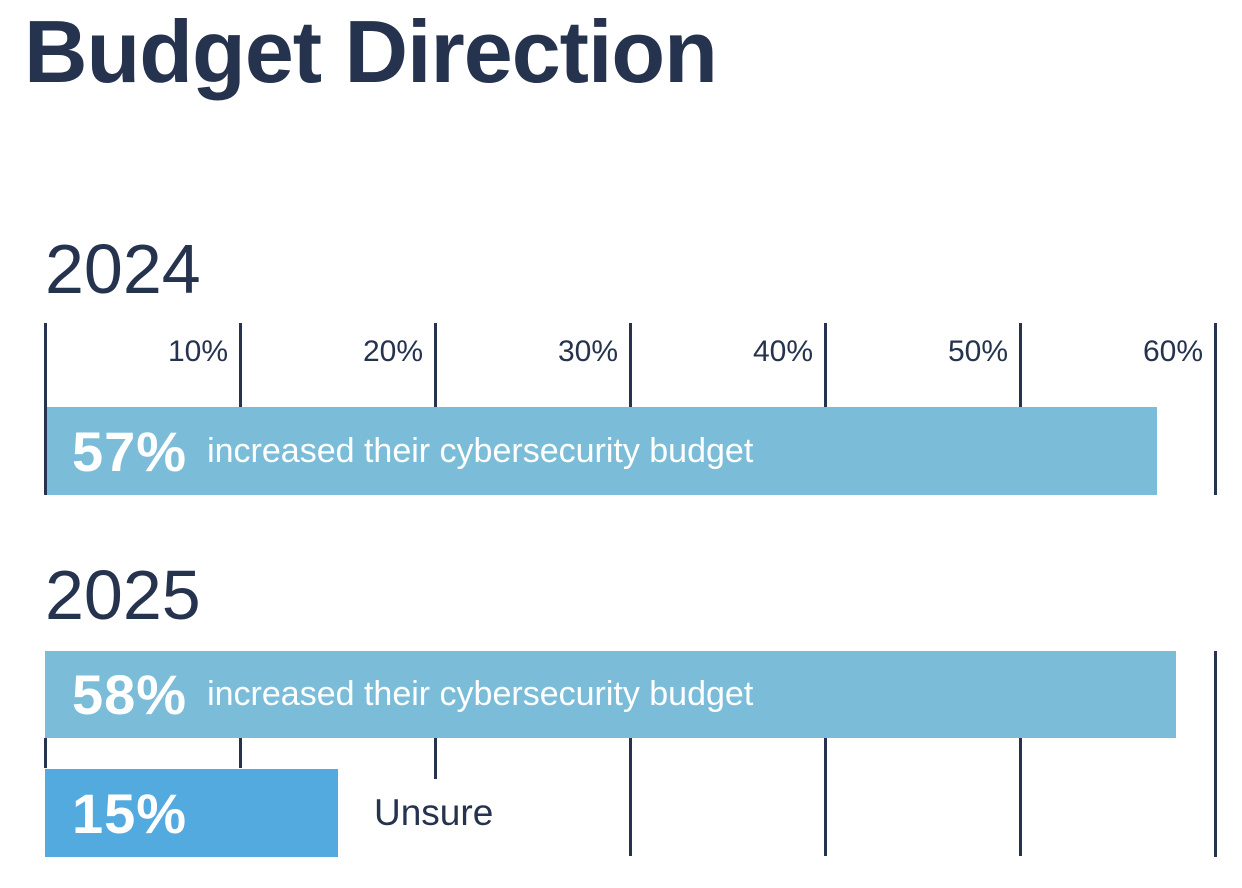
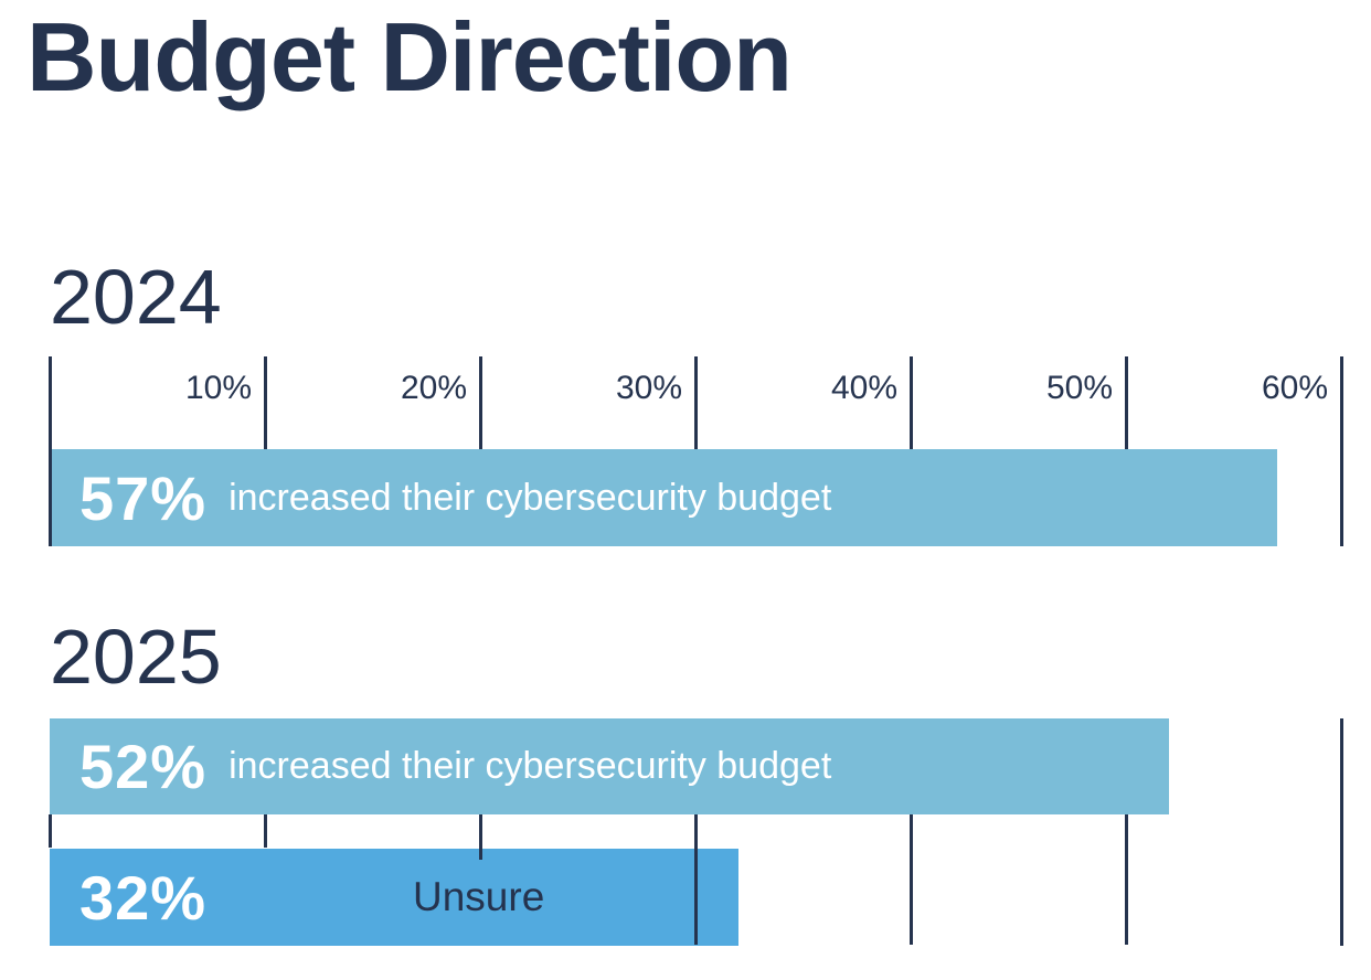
2025/increased their cybersecurity budget: 58% -> 52%
2025/Unsure: 15% -> 32%
